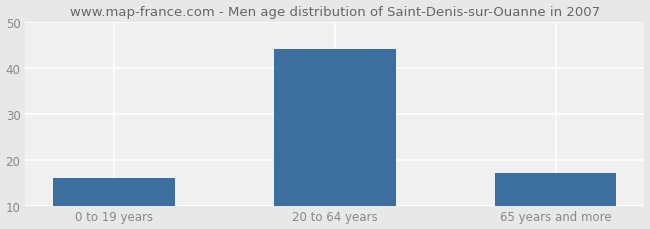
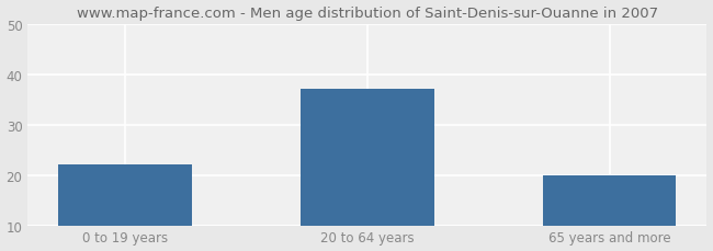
0 to 19 years: 16 -> 22
20 to 64 years: 44 -> 37
65 years and more: 17 -> 20
